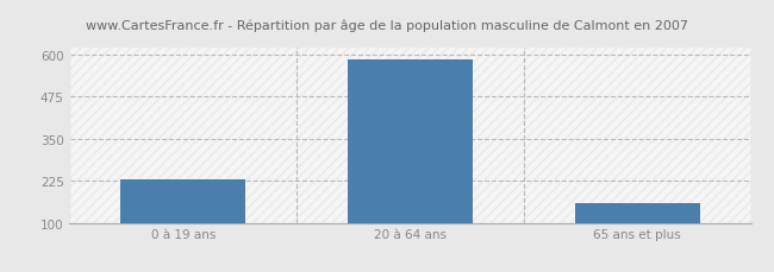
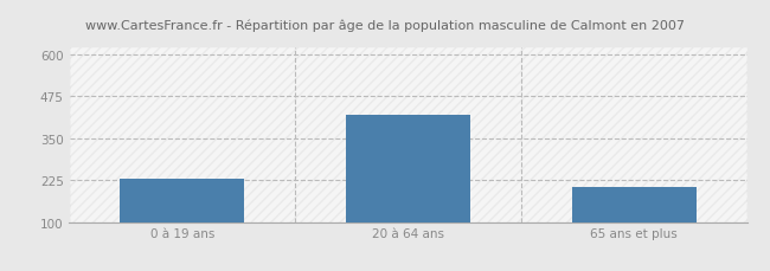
20 à 64 ans: 586 -> 420
65 ans et plus: 160 -> 205
